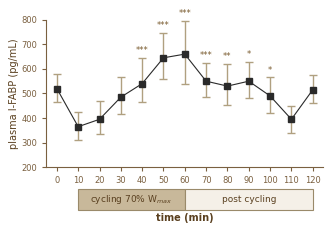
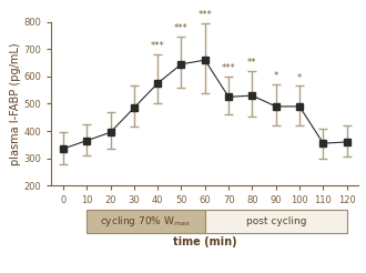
0: 520 -> 335
40: 540 -> 575
70: 550 -> 525
90: 550 -> 490
110: 395 -> 355
120: 515 -> 360
